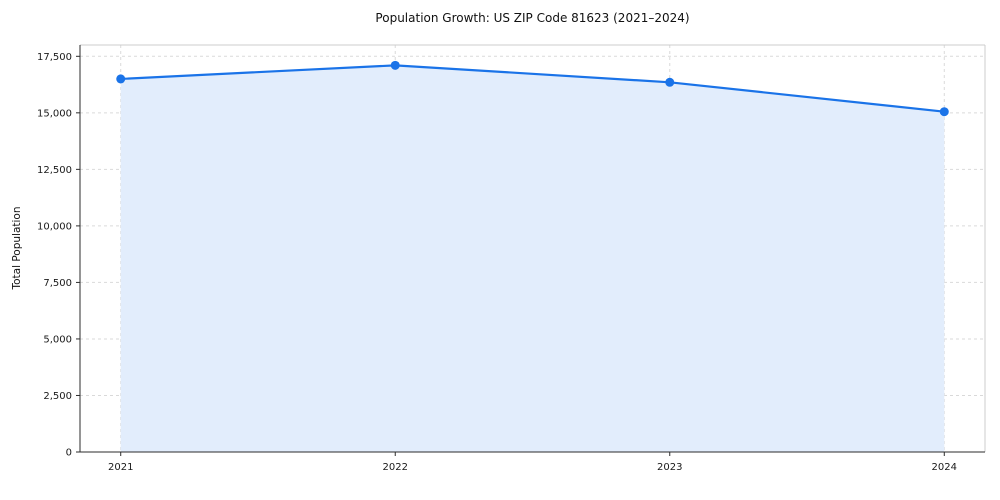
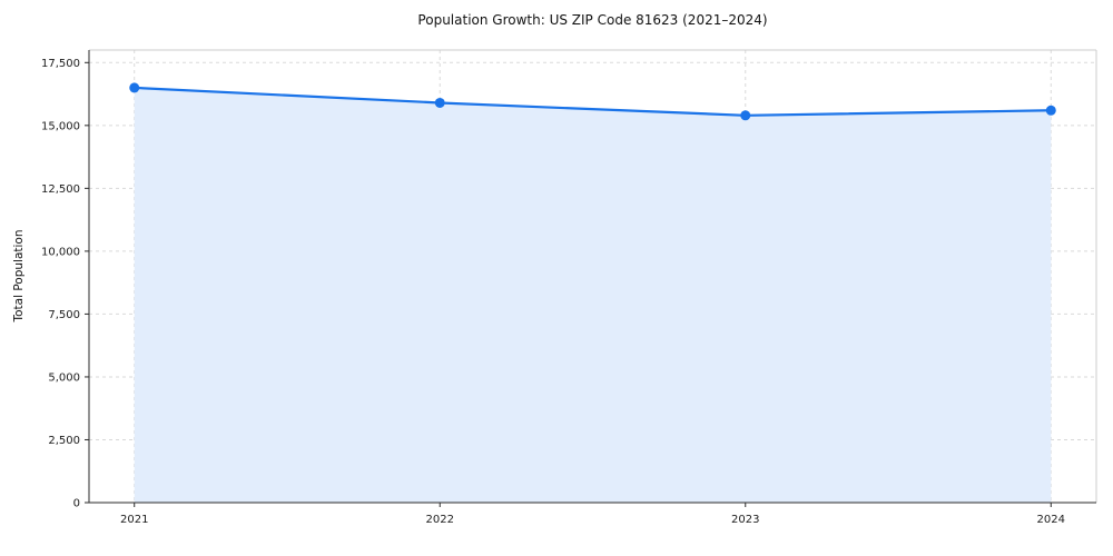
2022: 17100 -> 15900
2023: 16400 -> 15400
2024: 15000 -> 15600
